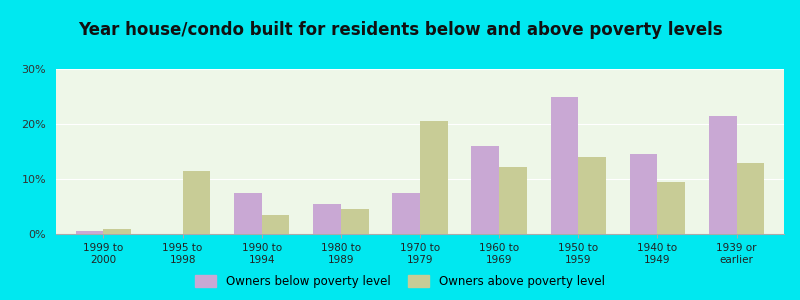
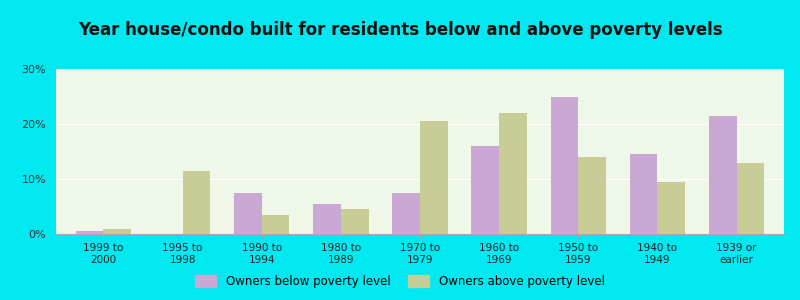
Owners above poverty level/1960 to 1969: 12.2% -> 22.0%
